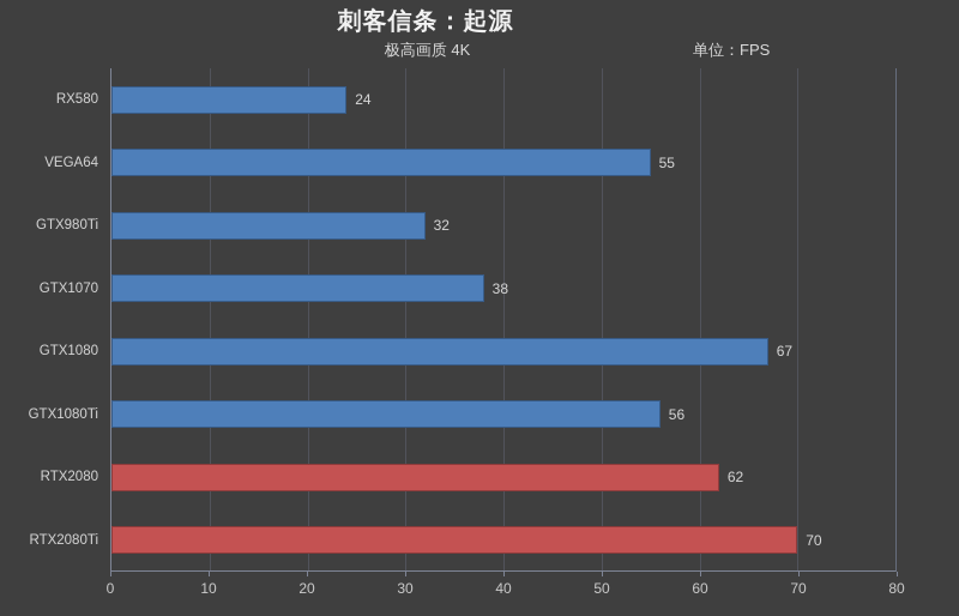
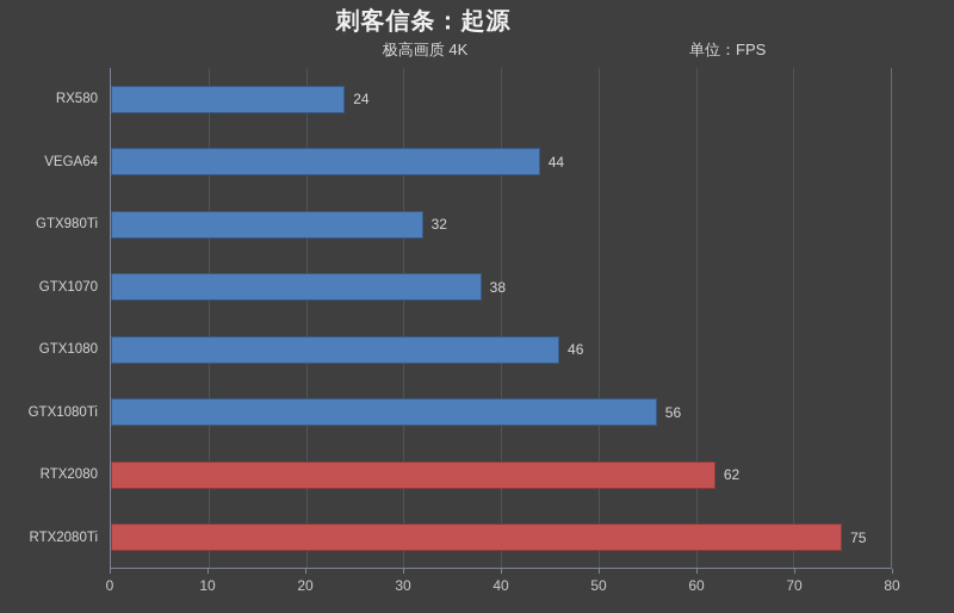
VEGA64: 55 -> 44
GTX1080: 67 -> 46
RTX2080Ti: 70 -> 75
